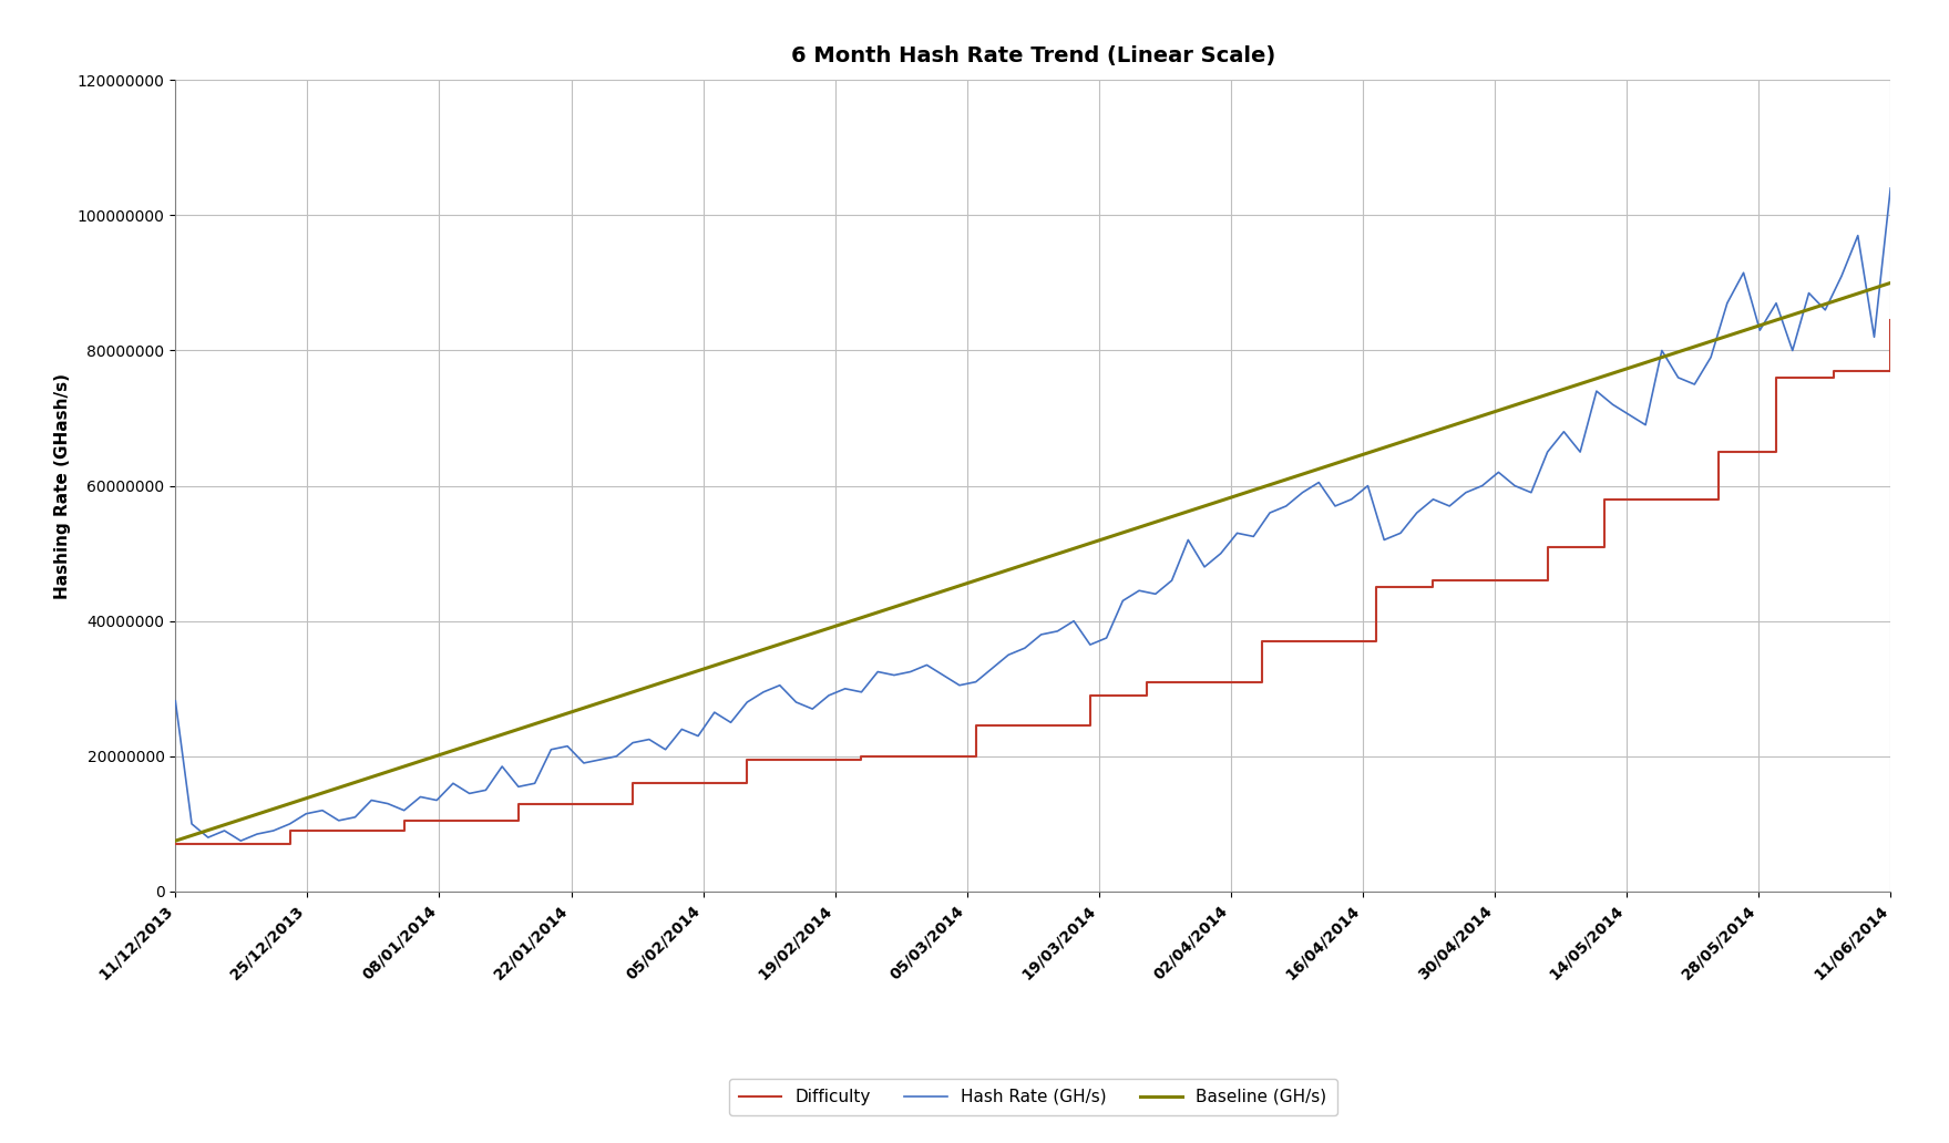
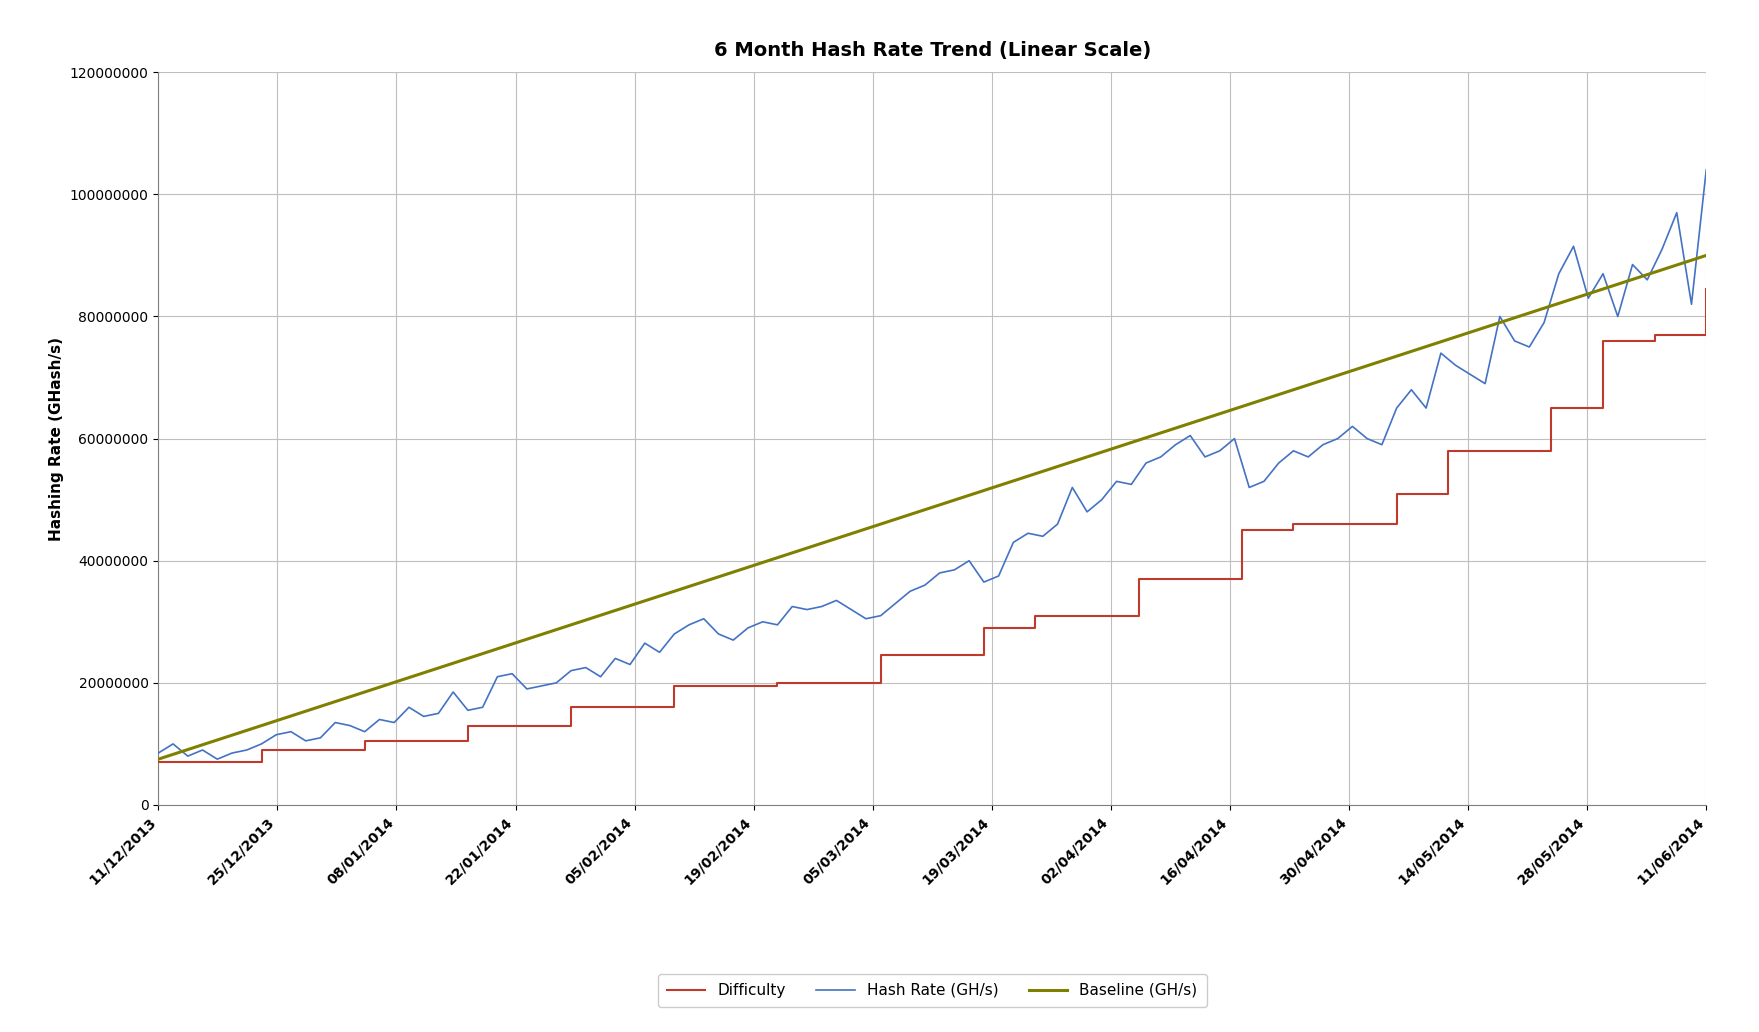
Hash Rate (GH/s)/11/12/2013: 28200000 -> 8500000
